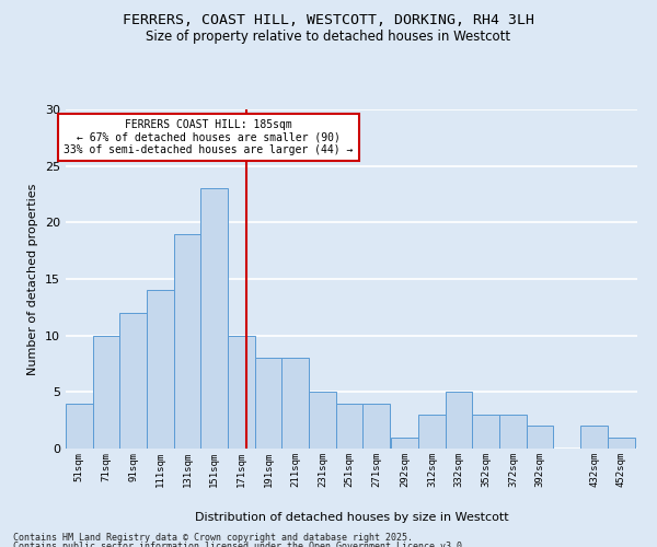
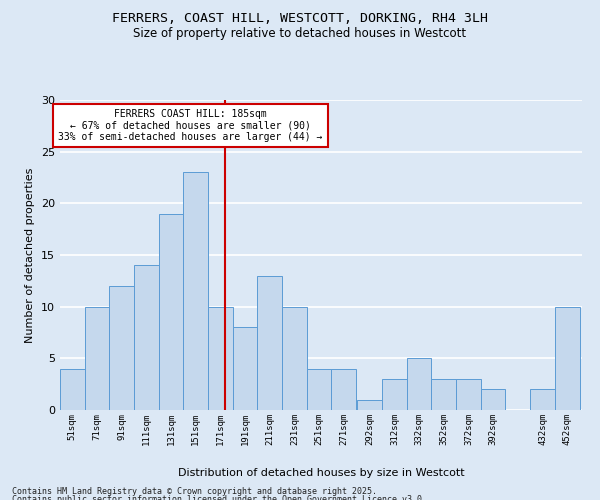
211sqm: 8 -> 13
231sqm: 5 -> 10
452sqm: 1 -> 10
